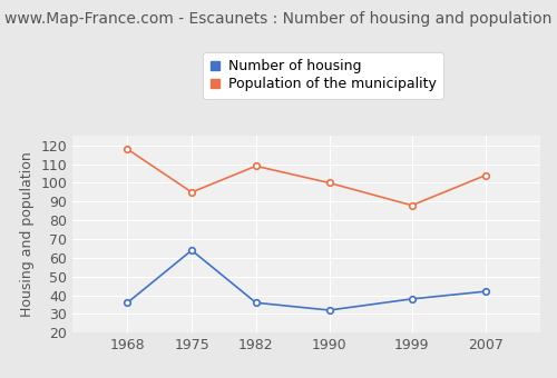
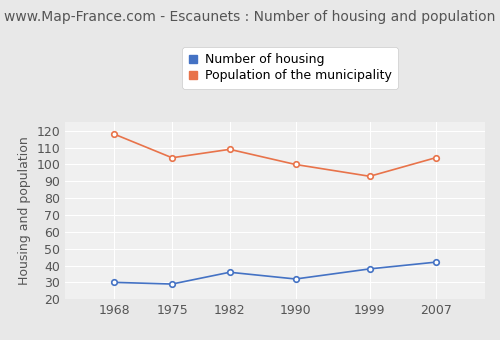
Number of housing/1968: 36 -> 30
Number of housing/1975: 64 -> 29
Population of the municipality/1975: 95 -> 104
Population of the municipality/1999: 88 -> 93
